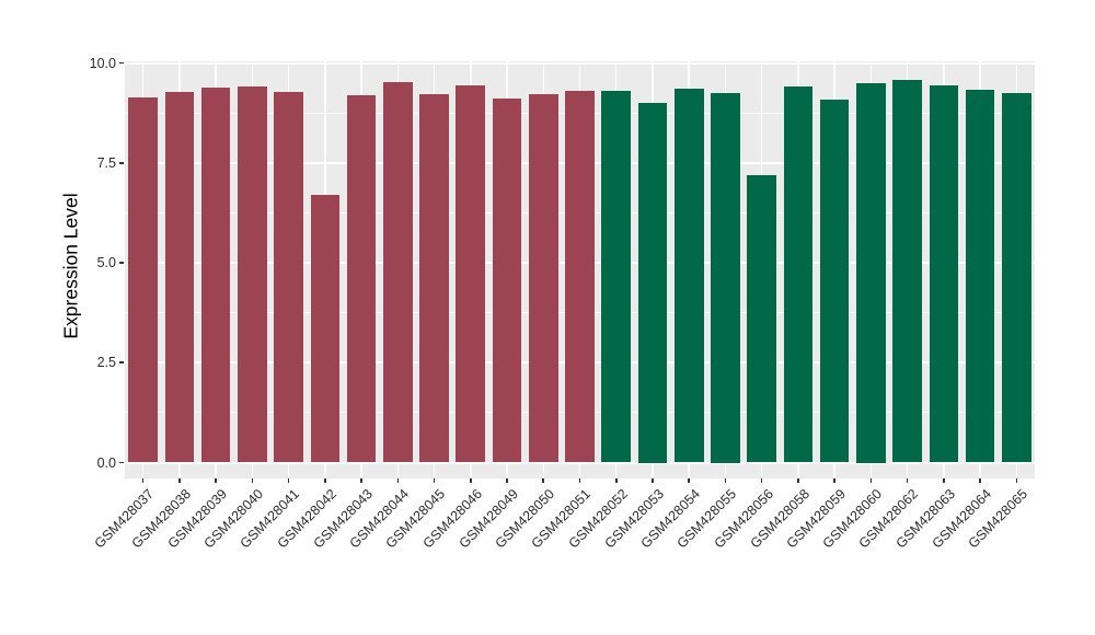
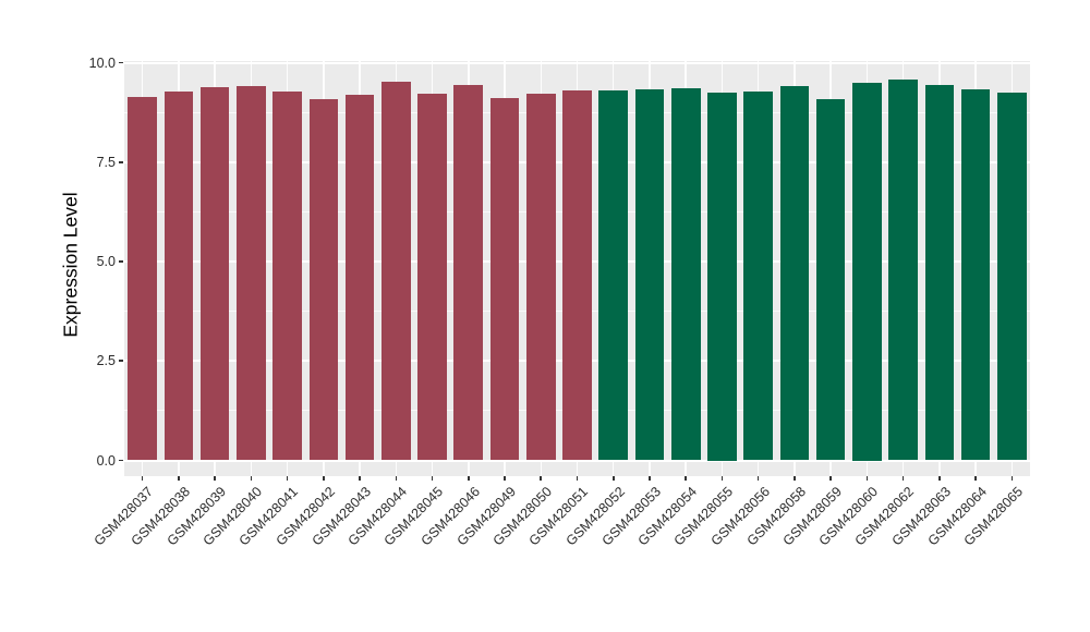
GSM428042: 6.7 -> 9.1
GSM428053: 9.0 -> 9.3
GSM428056: 7.2 -> 9.3
